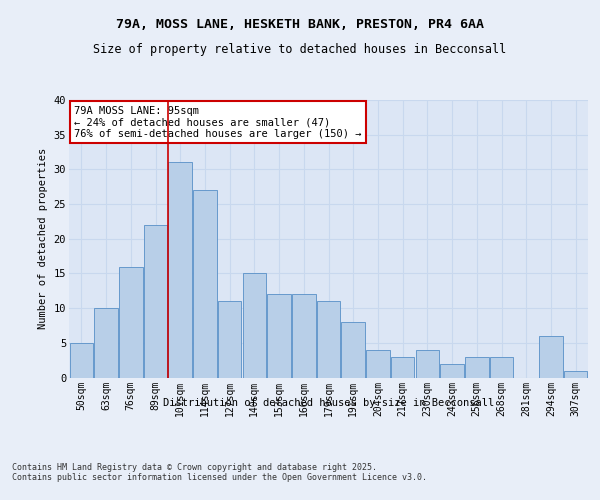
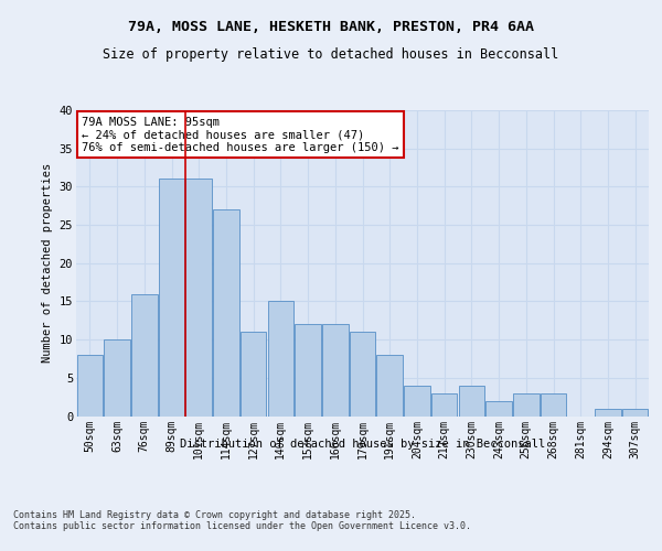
50sqm: 5 -> 8
89sqm: 22 -> 31
294sqm: 6 -> 1
